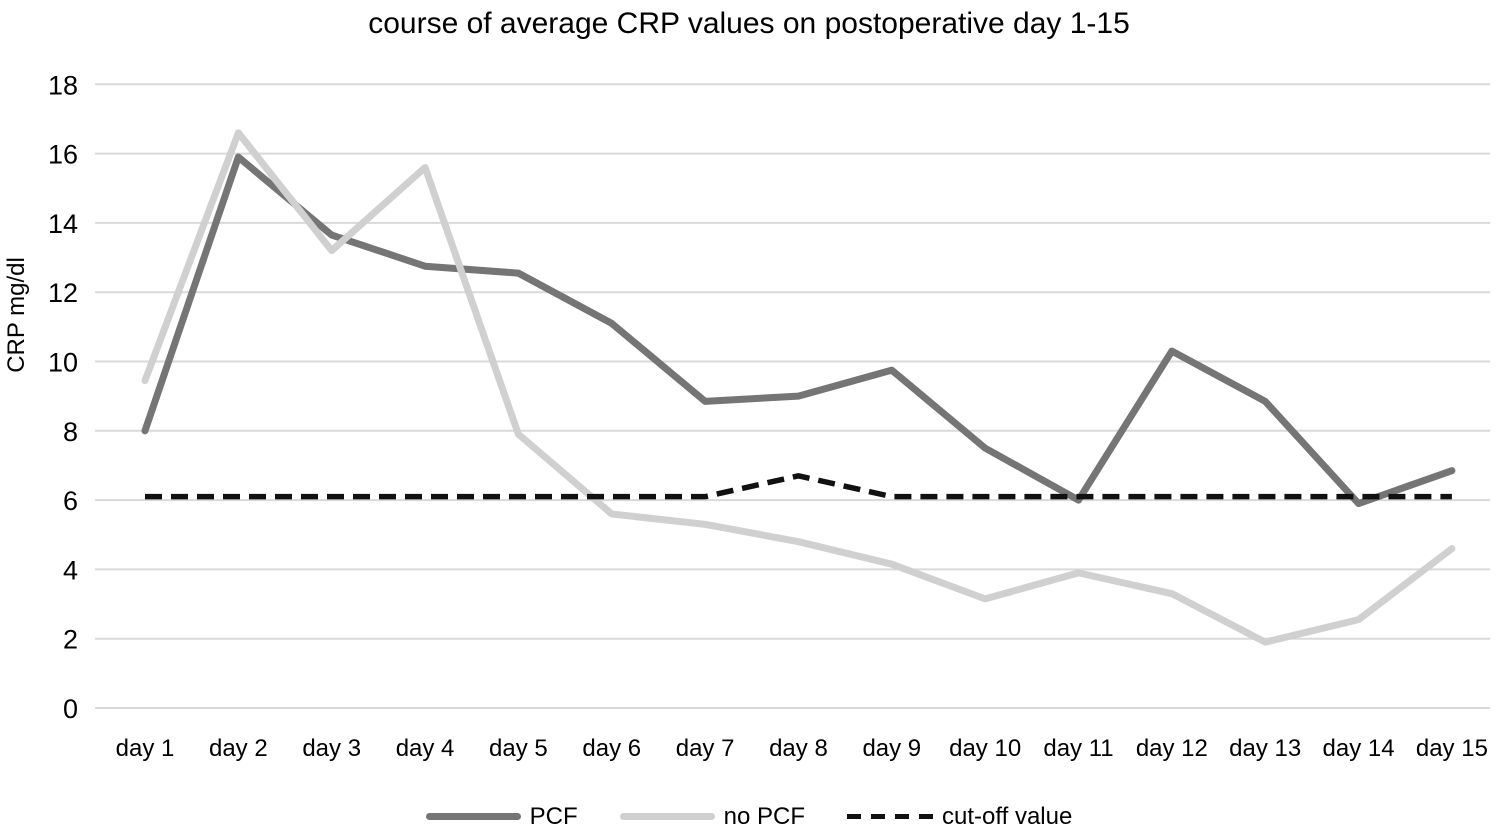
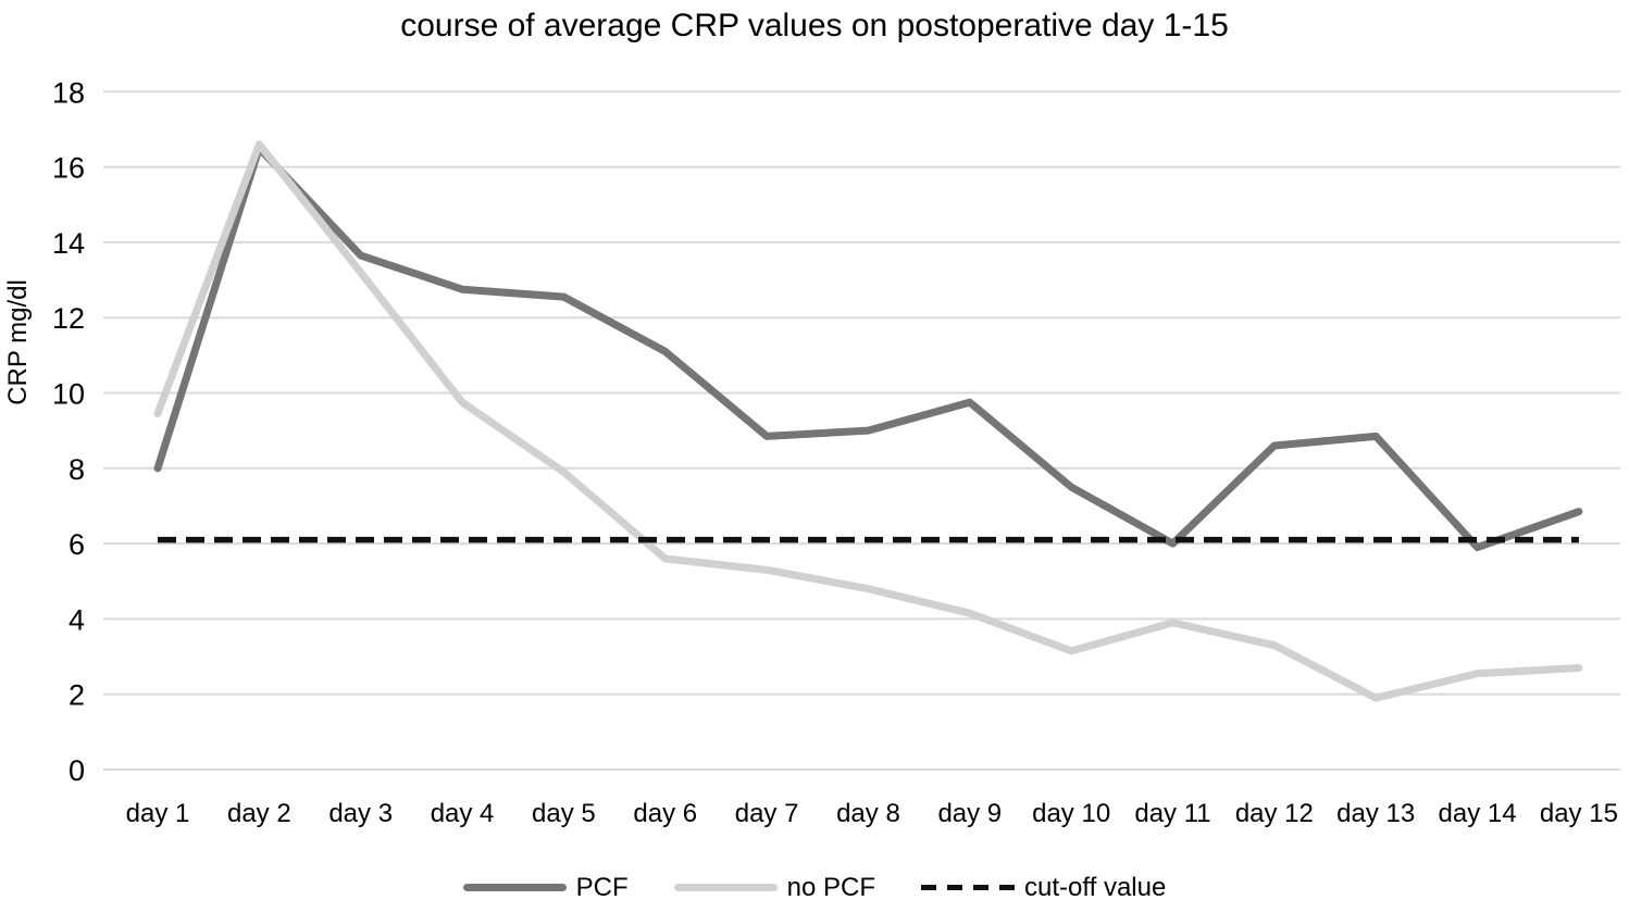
PCF/day 2: 15.9 -> 16.5
no PCF/day 4: 15.6 -> 9.8
cut-off value/day 8: 6.7 -> 6.1
PCF/day 12: 10.3 -> 8.6
no PCF/day 15: 4.6 -> 2.7
